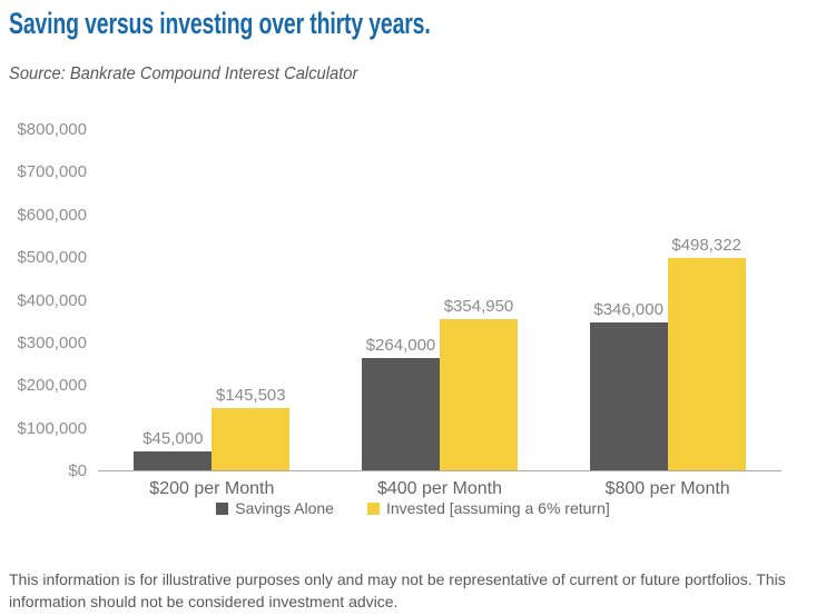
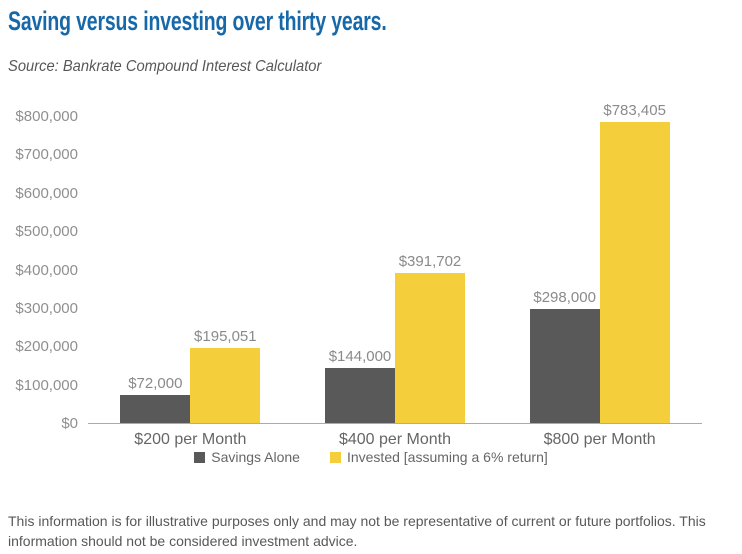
Savings Alone/$200 per Month: $45,000 -> $72,000
Invested [assuming a 6% return]/$200 per Month: $145,503 -> $195,051
Savings Alone/$400 per Month: $264,000 -> $144,000
Invested [assuming a 6% return]/$400 per Month: $354,950 -> $391,702
Savings Alone/$800 per Month: $346,000 -> $298,000
Invested [assuming a 6% return]/$800 per Month: $498,322 -> $783,405
